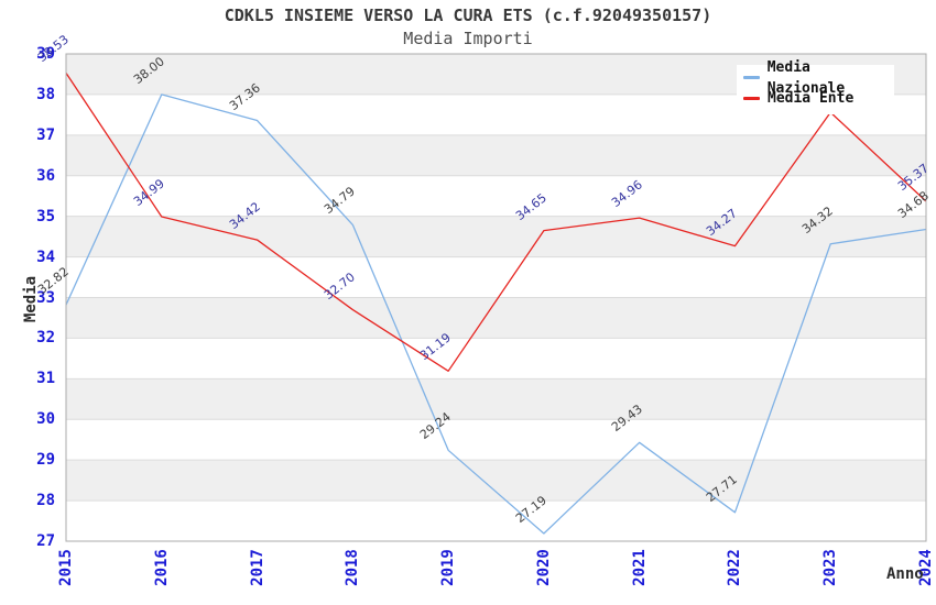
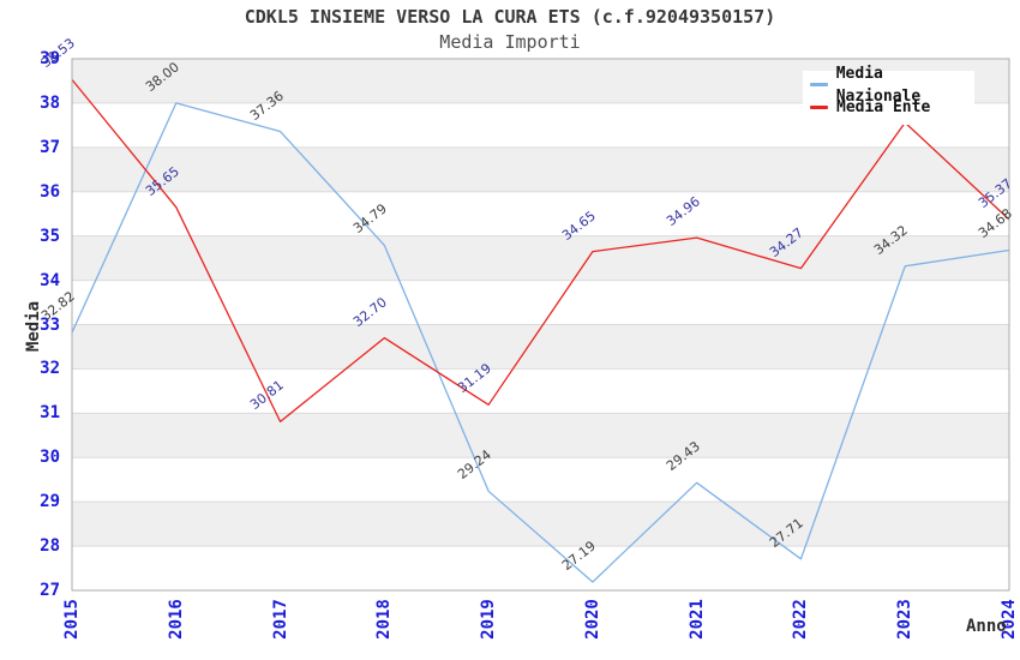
Media Ente/2016: 34.99 -> 35.65
Media Ente/2017: 34.42 -> 30.81
